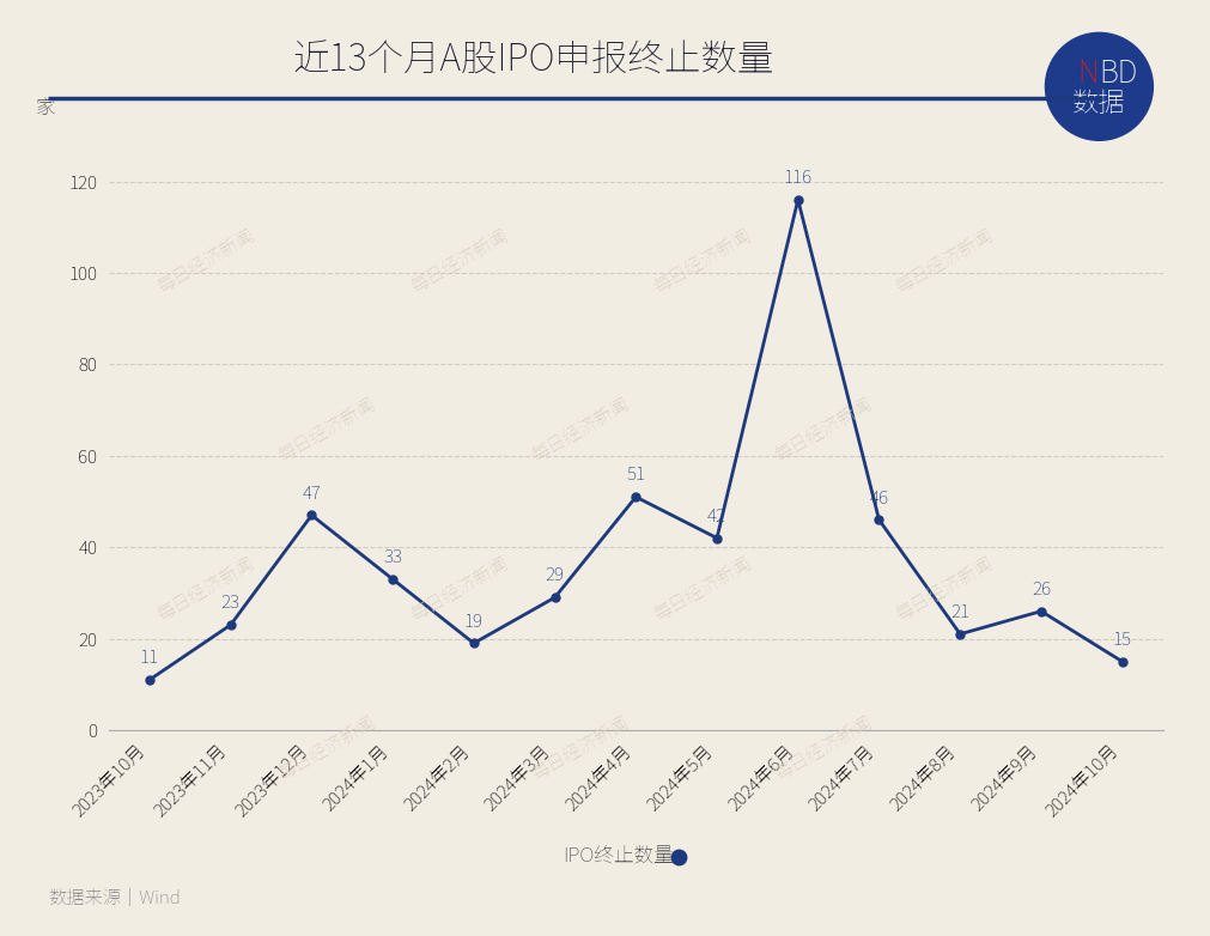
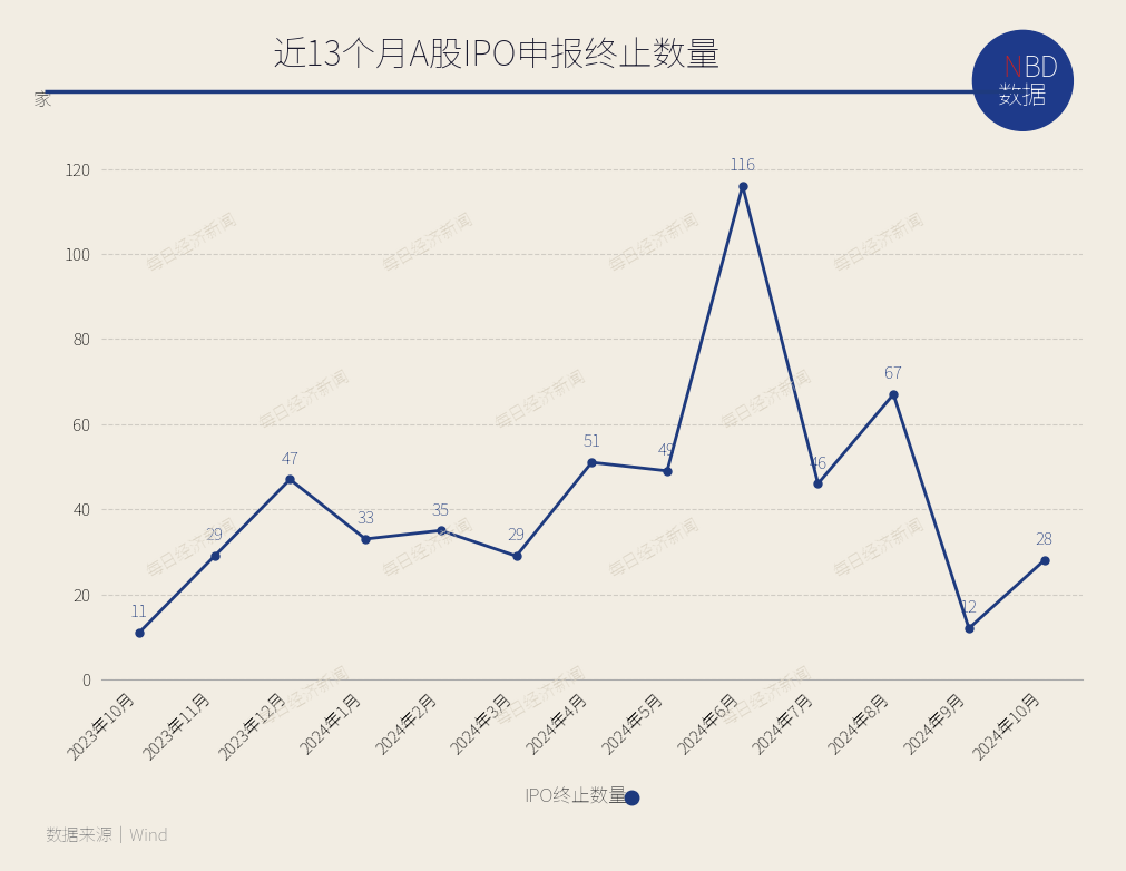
2023年11月: 23 -> 29
2024年2月: 19 -> 35
2024年5月: 42 -> 49
2024年8月: 21 -> 67
2024年9月: 26 -> 12
2024年10月: 15 -> 28
